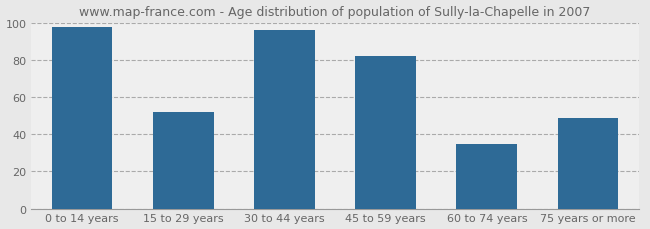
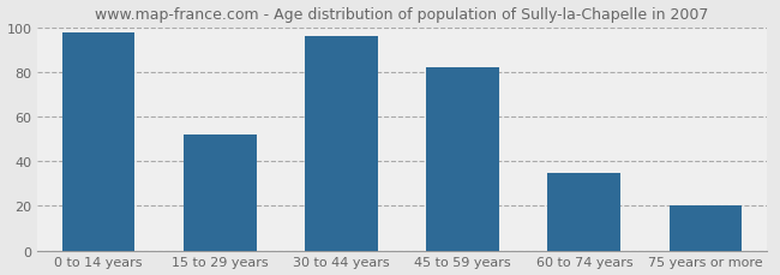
75 years or more: 49 -> 20
